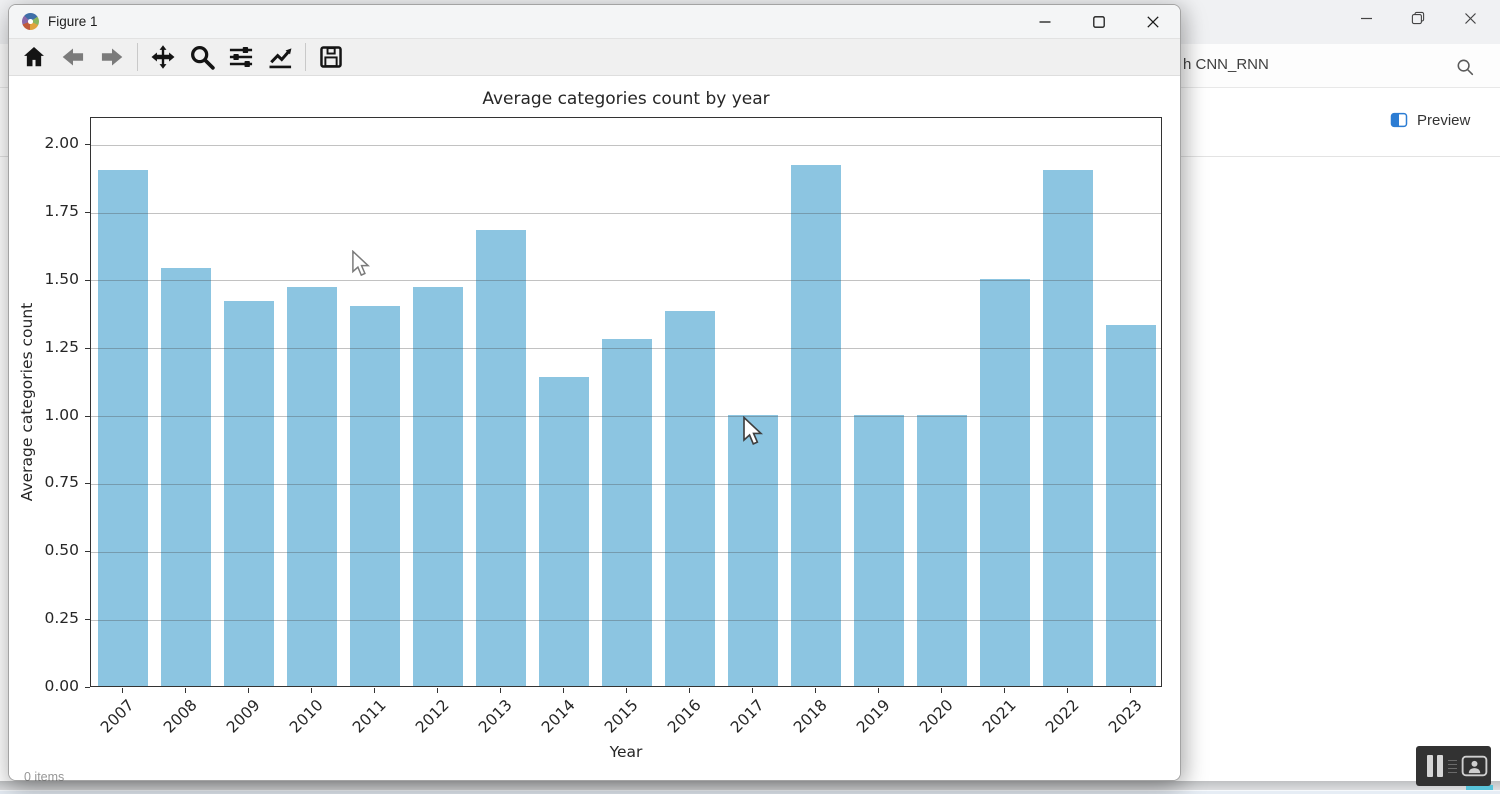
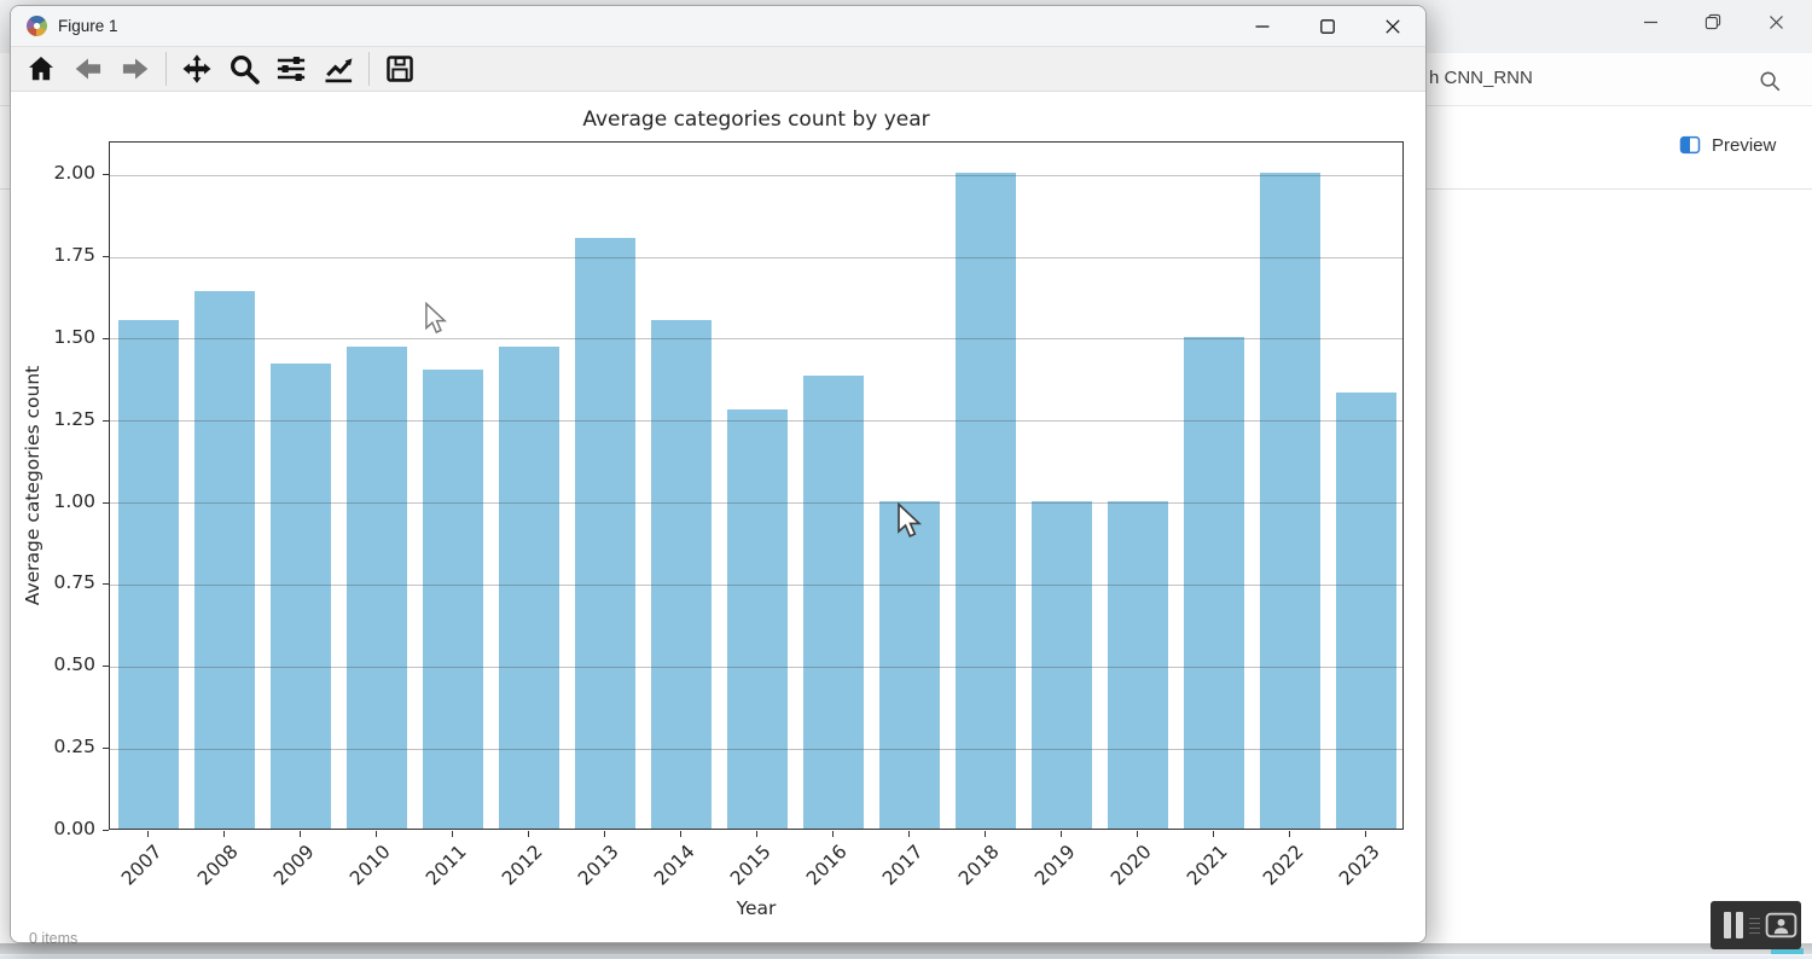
2007: 1.90 -> 1.55
2008: 1.54 -> 1.64
2013: 1.68 -> 1.80
2014: 1.14 -> 1.55
2018: 1.92 -> 2.00
2022: 1.90 -> 2.00
